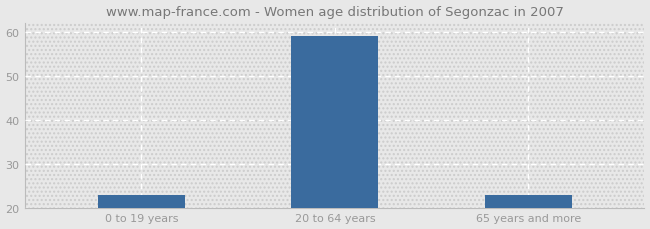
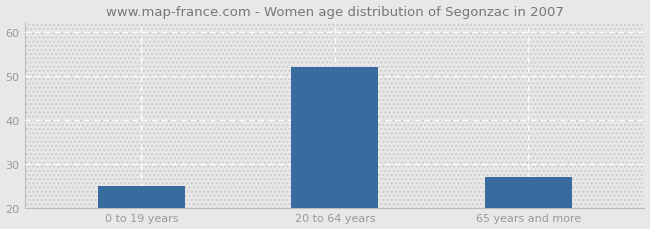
0 to 19 years: 23 -> 25
20 to 64 years: 59 -> 52
65 years and more: 23 -> 27
